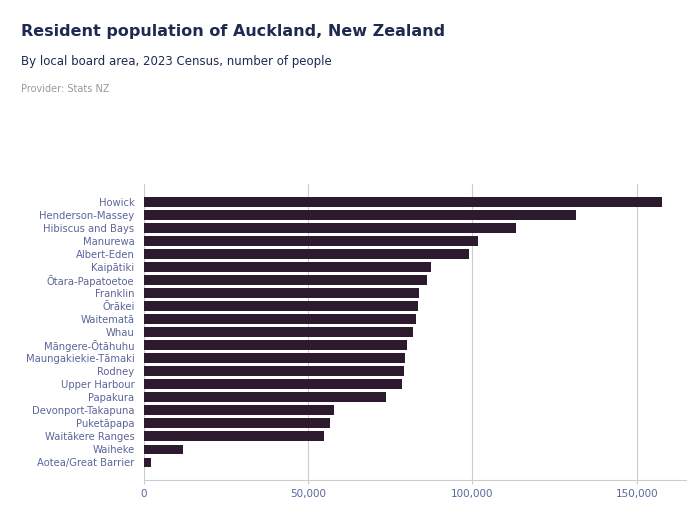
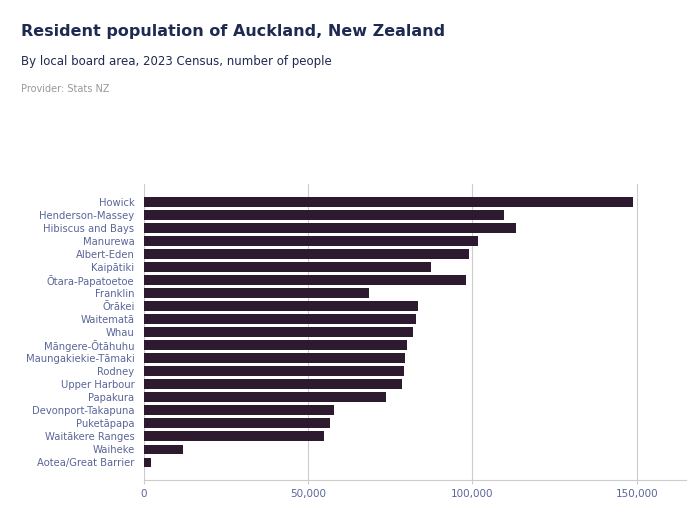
Howick: 157,800 -> 149,000
Henderson-Massey: 131,400 -> 109,500
Ōtara-Papatoetoe: 86,100 -> 98,000
Franklin: 83,700 -> 68,500
